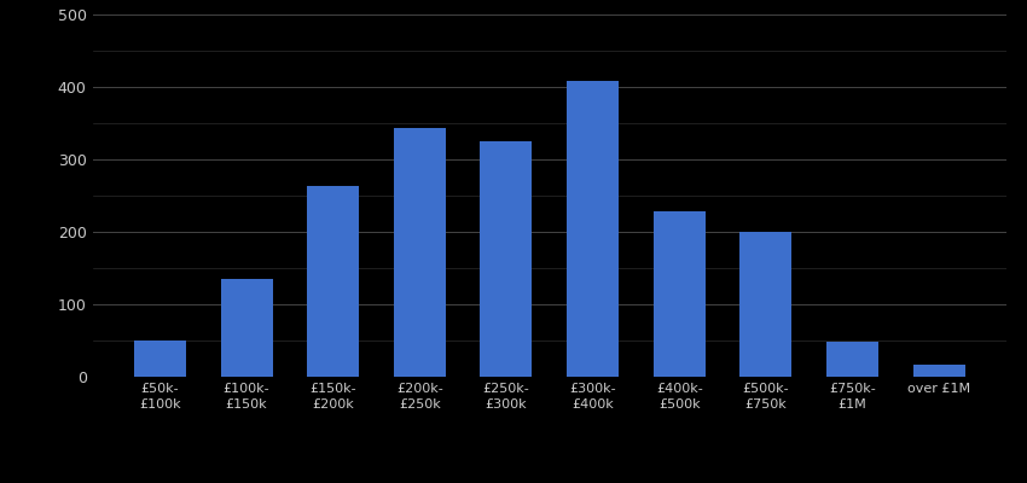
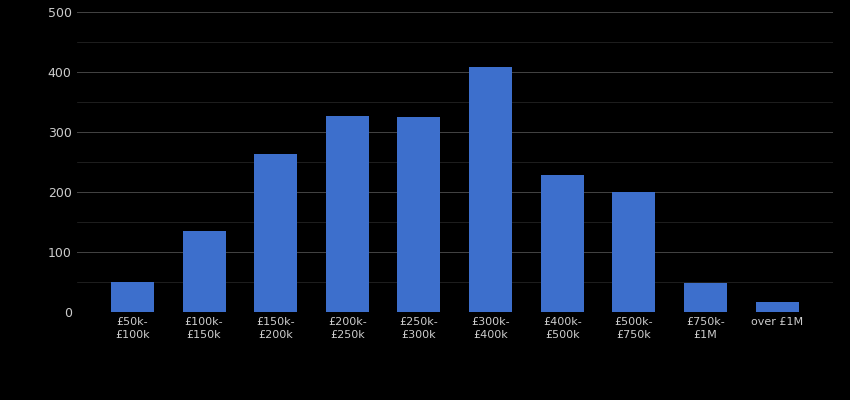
£200k- £250k: 343 -> 326
